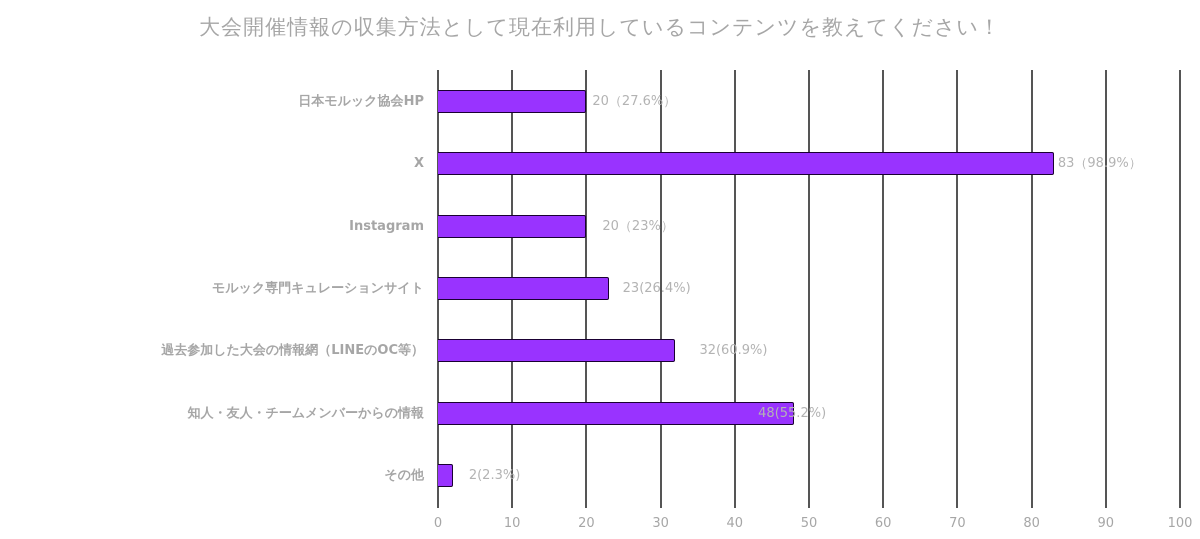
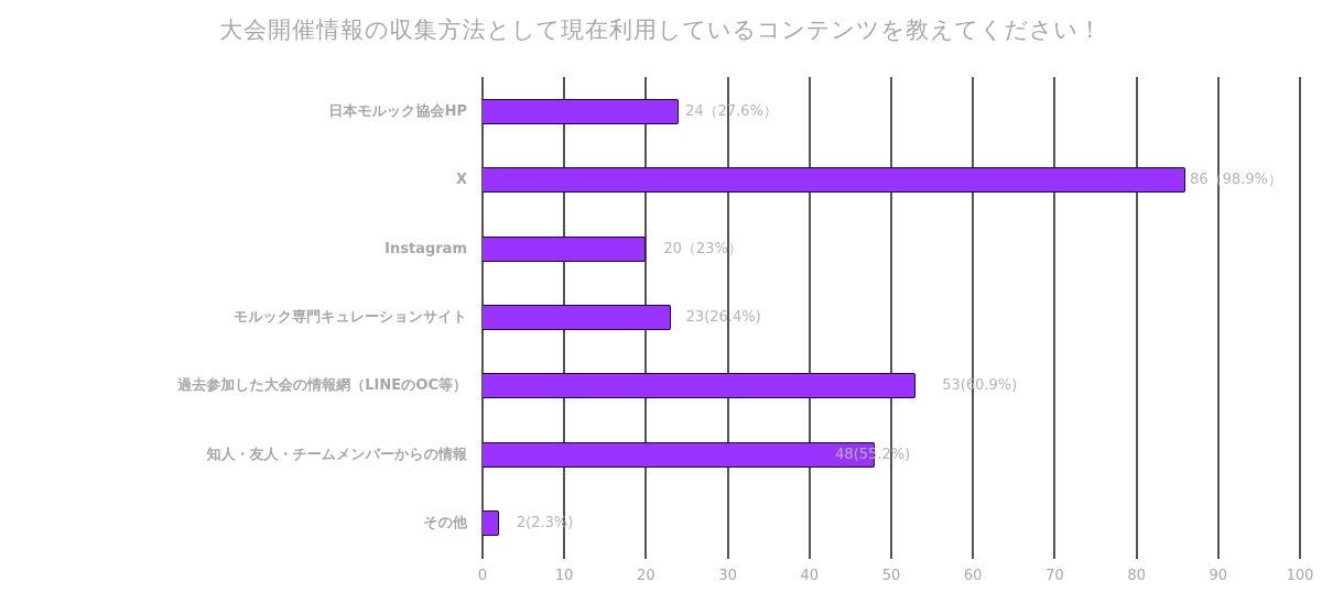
日本モルック協会HP: 20 -> 24
X: 83 -> 86
過去参加した大会の情報網（LINEのOC等）: 32 -> 53
